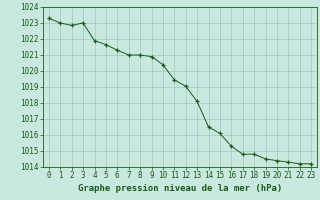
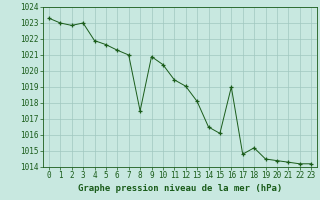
8: 1021.0 -> 1017.5
16: 1015.3 -> 1019.0
18: 1014.8 -> 1015.2
